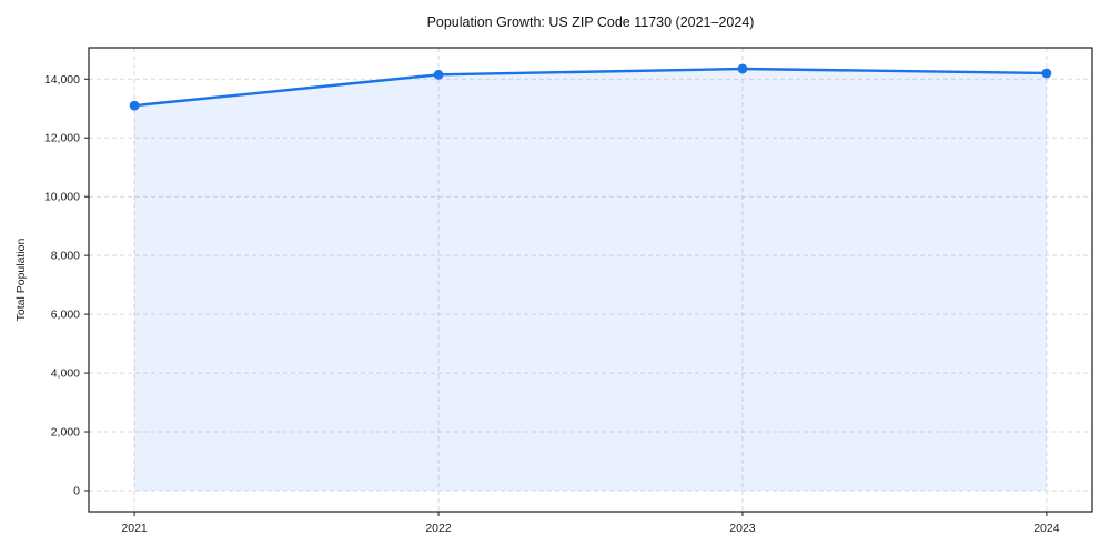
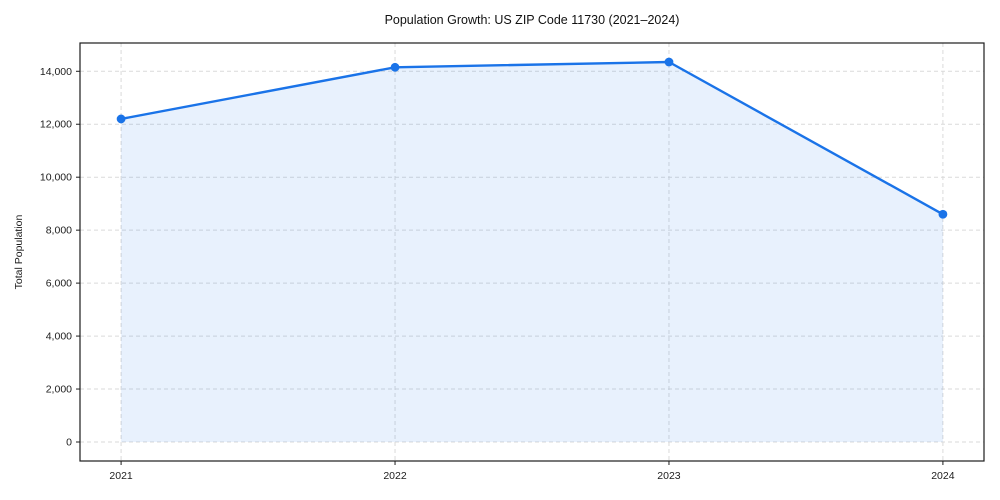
2021: 13100 -> 12200
2024: 14200 -> 8600
